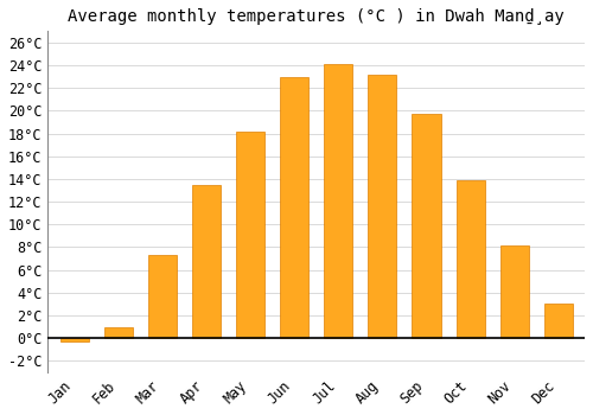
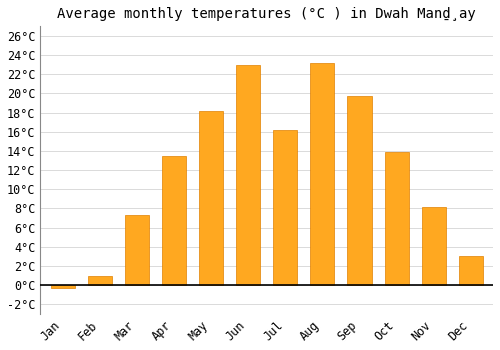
Jul: 24.1°C -> 16.2°C
